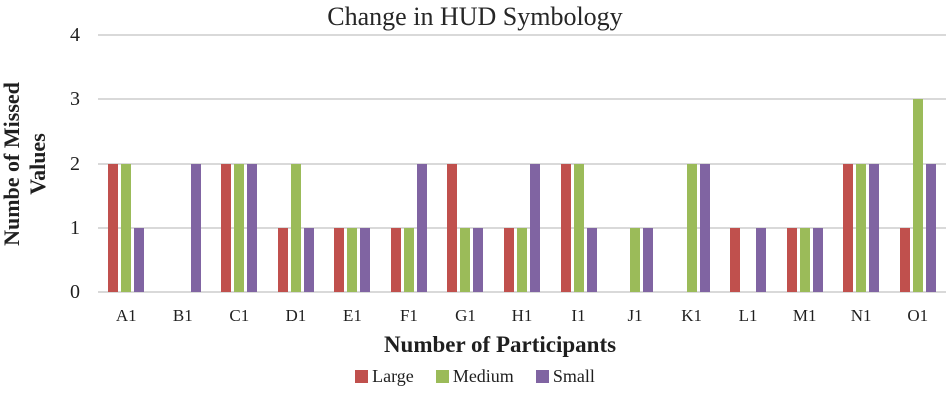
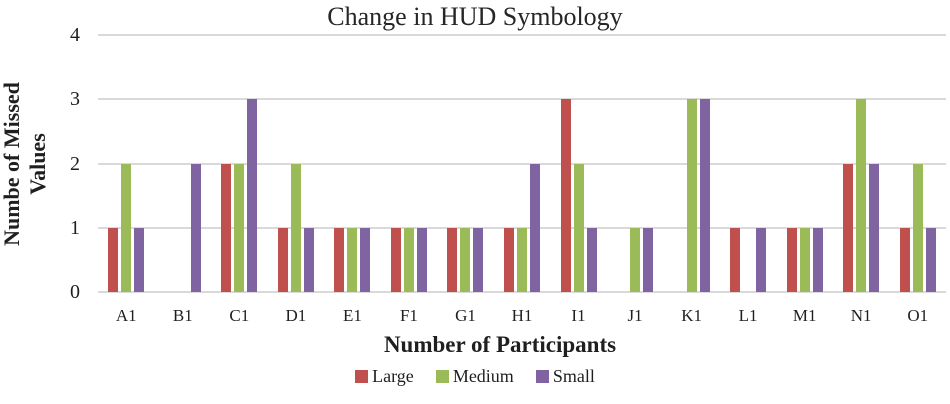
Large/A1: 2 -> 1
Small/C1: 2 -> 3
Small/F1: 2 -> 1
Large/G1: 2 -> 1
Large/I1: 2 -> 3
Medium/K1: 2 -> 3
Small/K1: 2 -> 3
Medium/N1: 2 -> 3
Medium/O1: 3 -> 2
Small/O1: 2 -> 1
